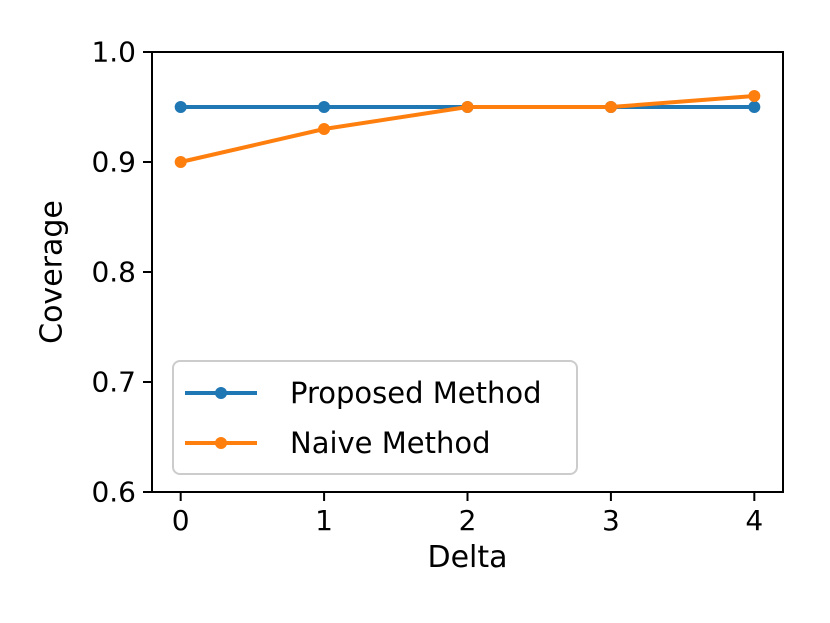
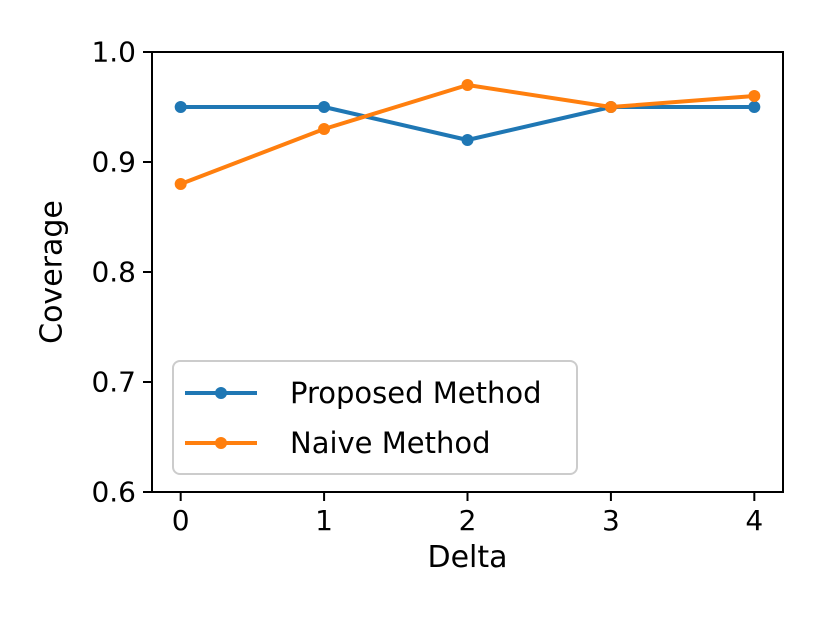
Naive Method/0: 0.90 -> 0.88
Proposed Method/2: 0.95 -> 0.92
Naive Method/2: 0.95 -> 0.97
